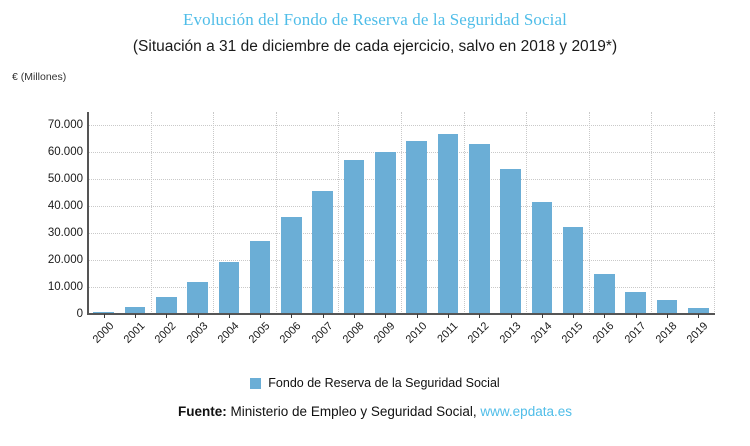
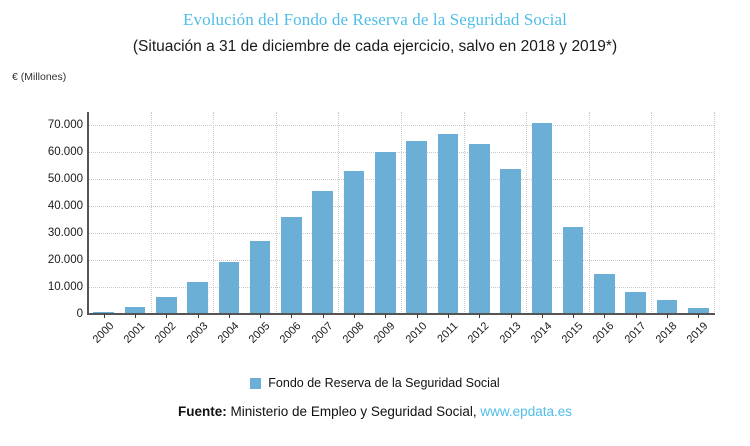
2008: 57000 -> 53000
2014: 42000 -> 71000
